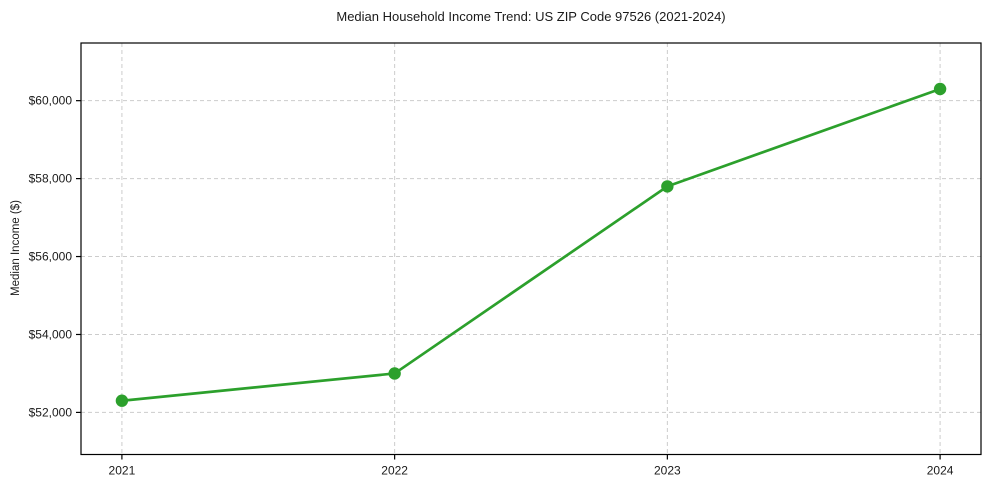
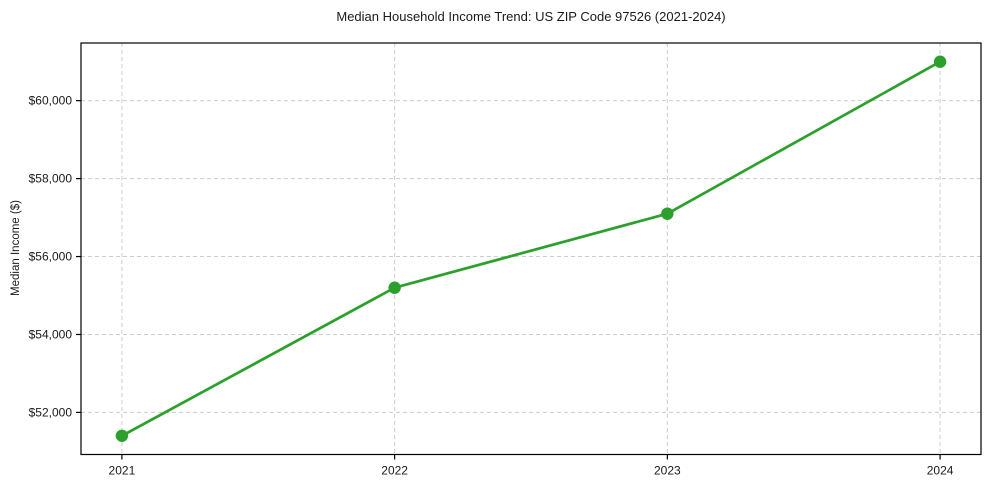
2021: $52300 -> $51400
2022: $53000 -> $55200
2023: $57800 -> $57100
2024: $60300 -> $61000
